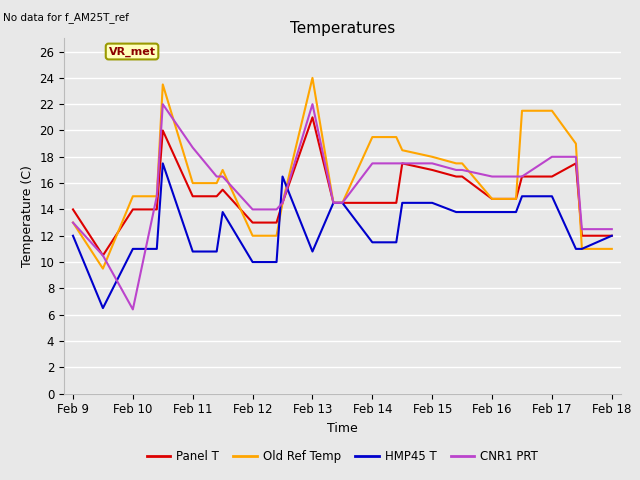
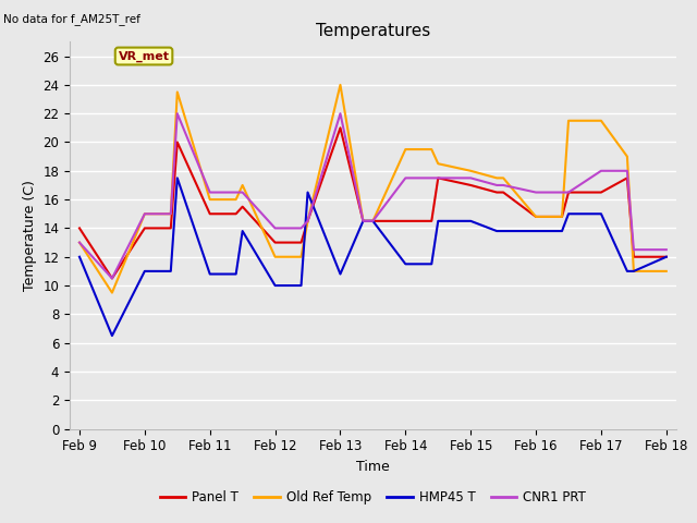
CNR1 PRT/Feb 10: 6.4 -> 15.0
CNR1 PRT/Feb 11: 18.7 -> 16.5
